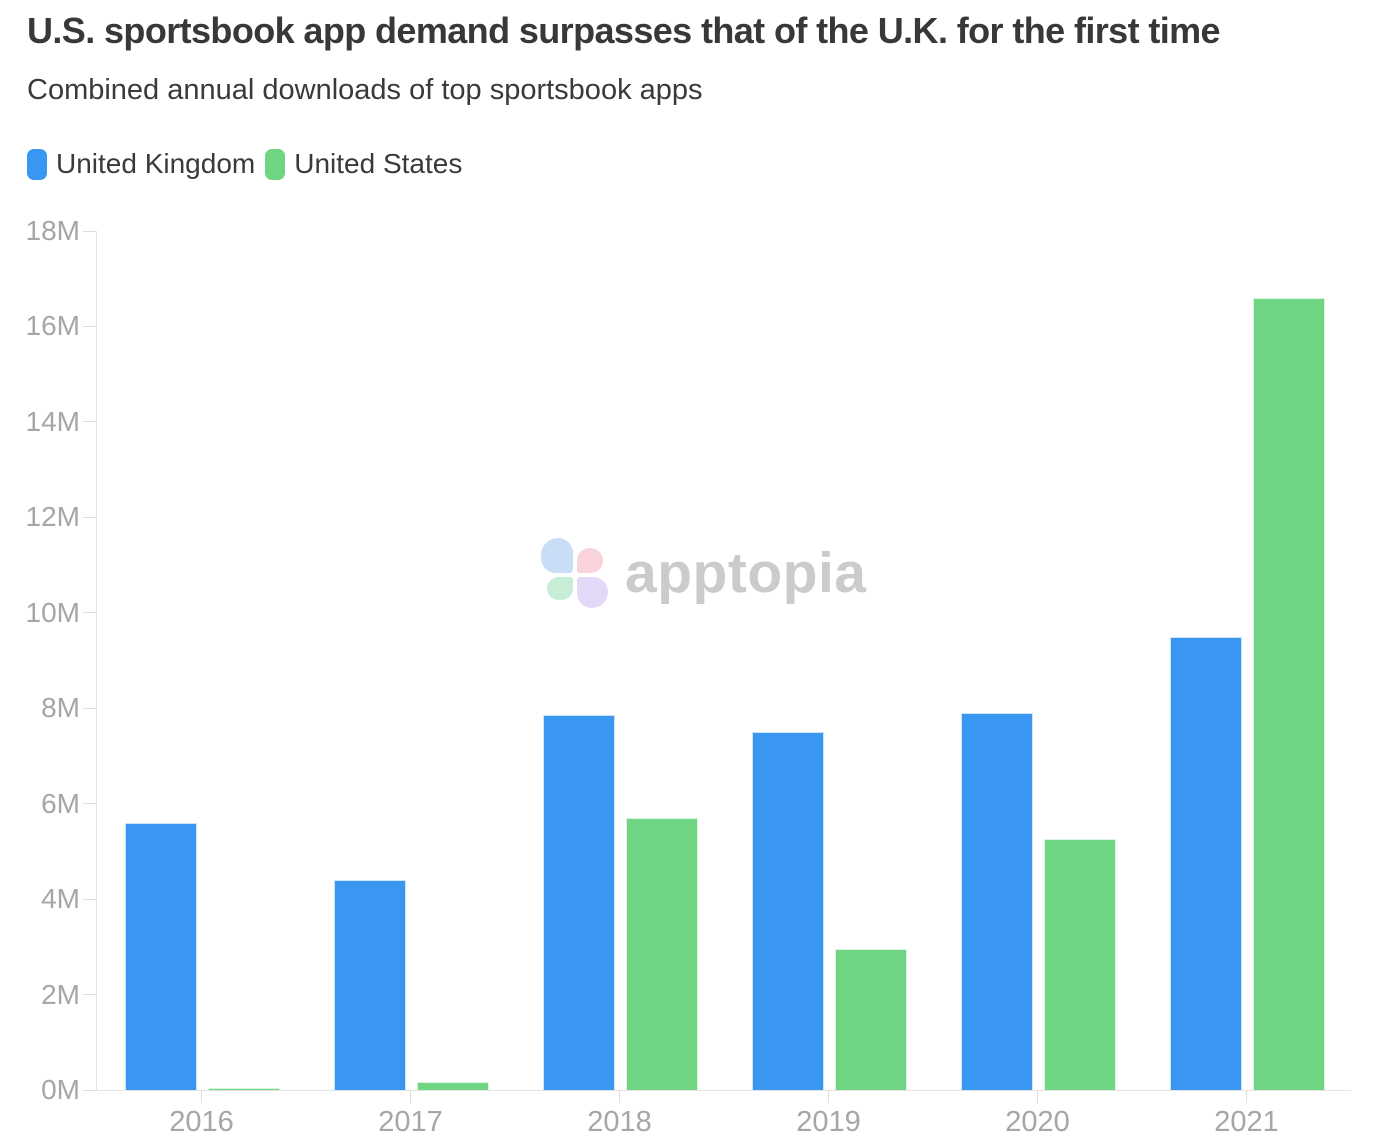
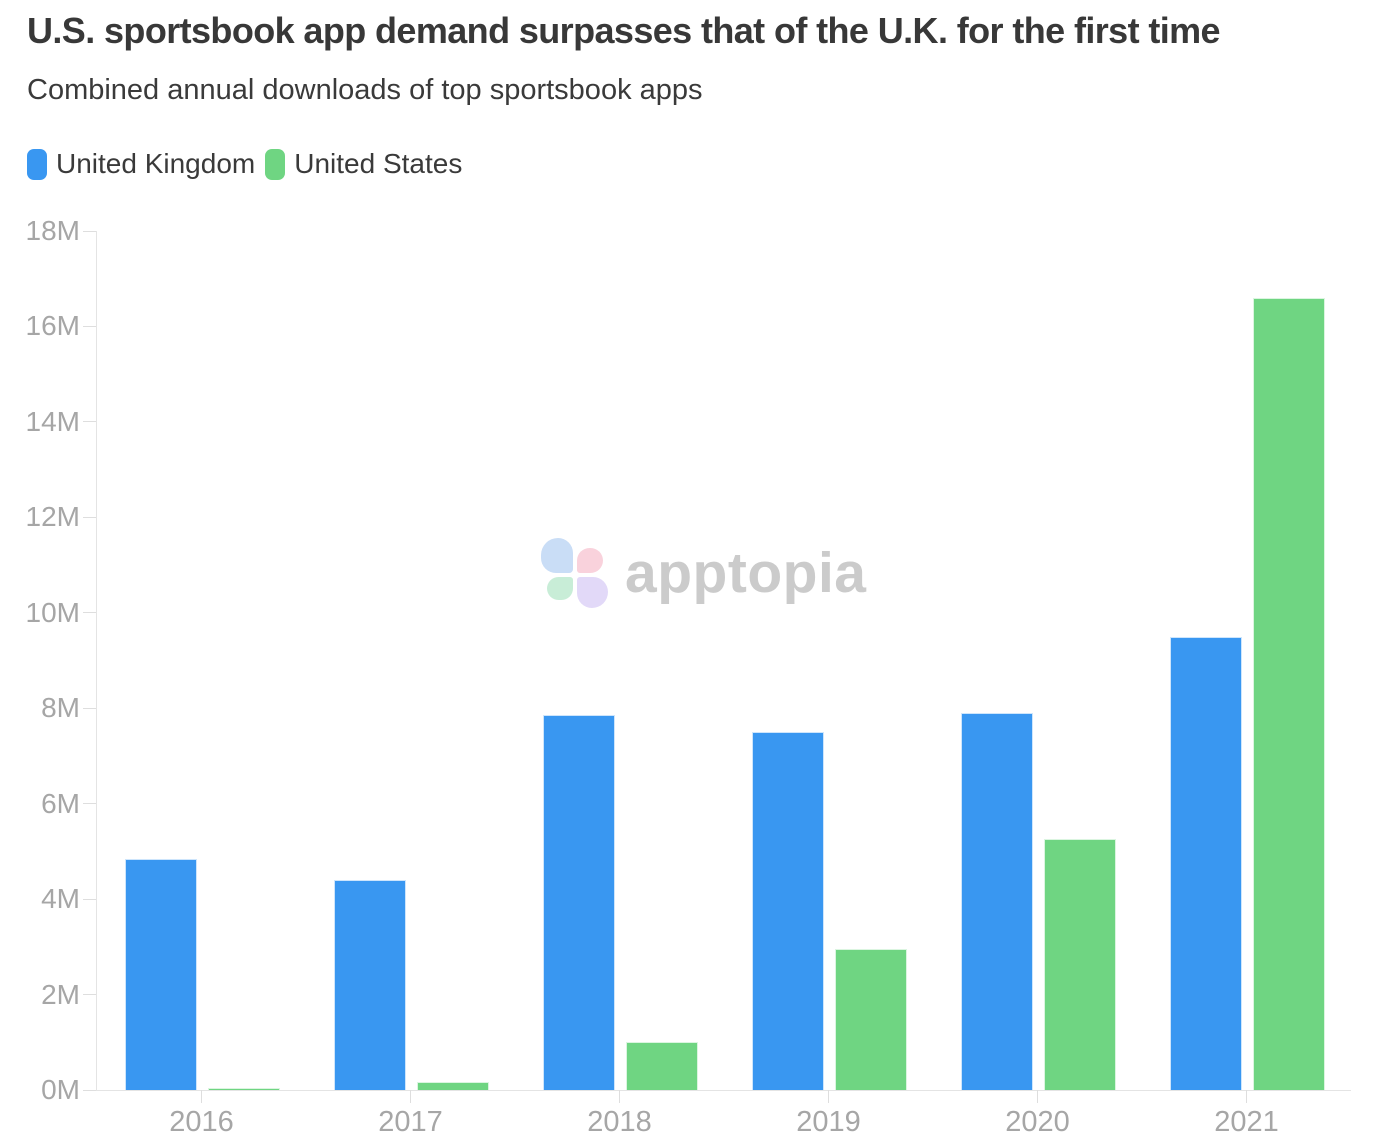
United Kingdom/2016: 5.6M -> 4.8M
United States/2018: 5.7M -> 1.0M
